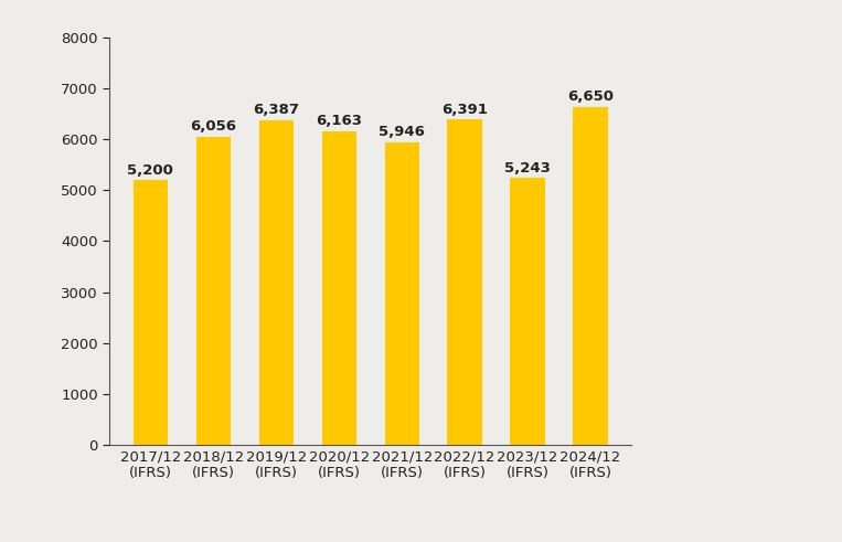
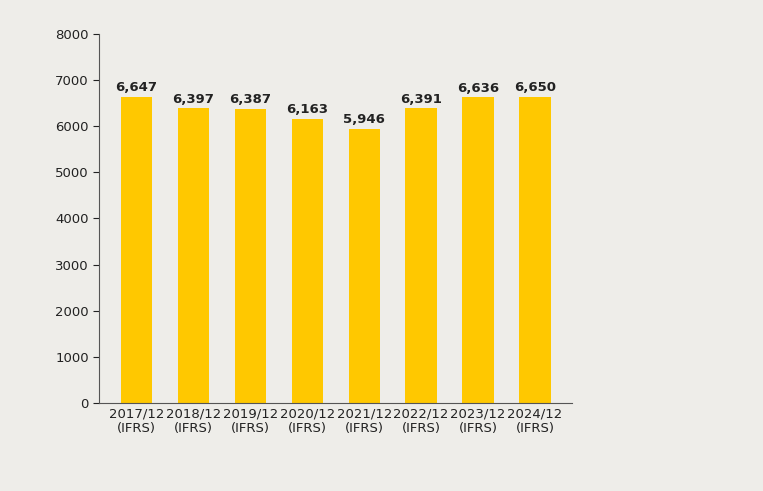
2017/12 (IFRS): 5,200 -> 6,647
2018/12 (IFRS): 6,056 -> 6,397
2023/12 (IFRS): 5,243 -> 6,636
